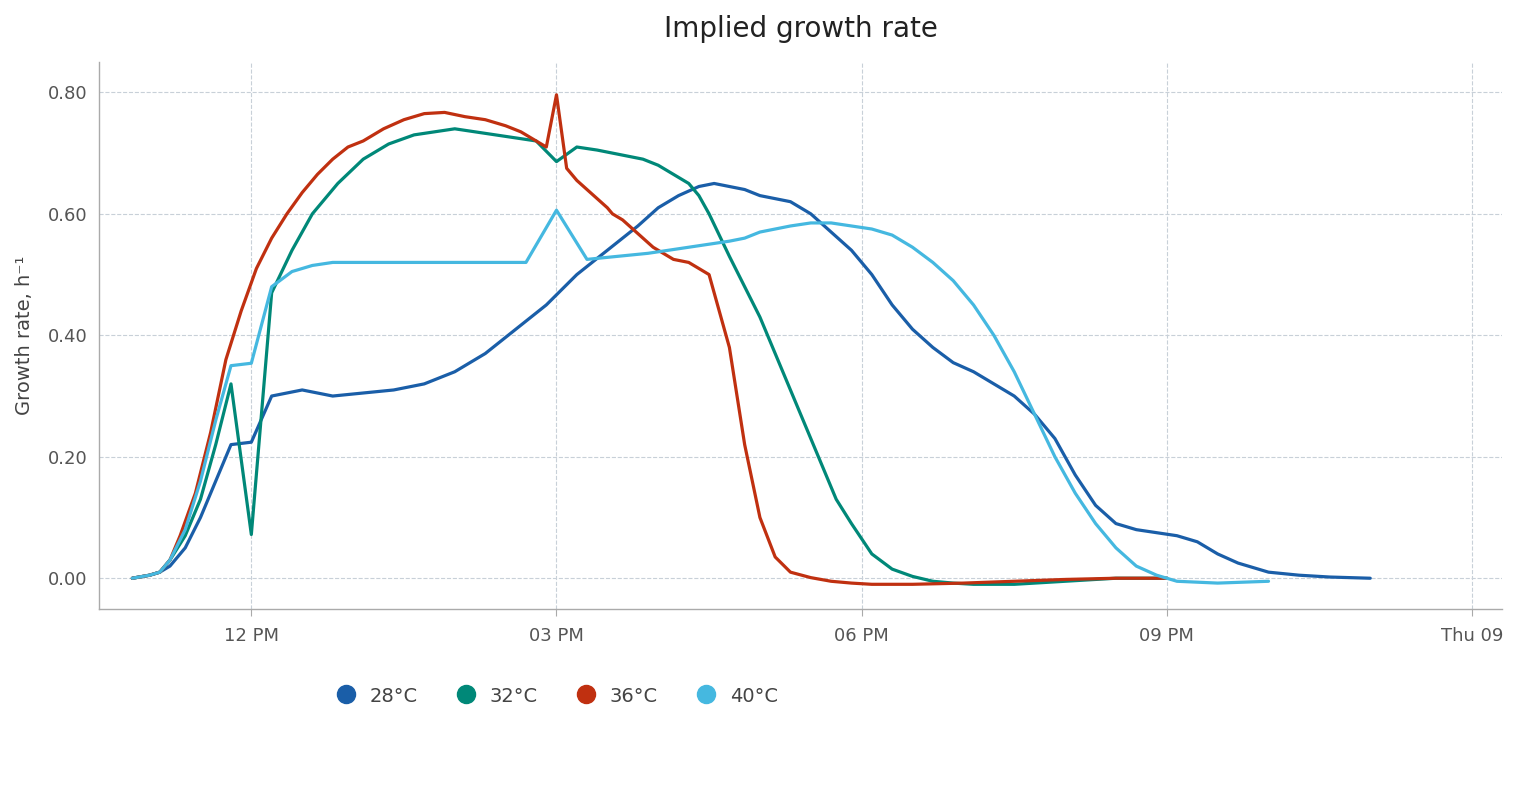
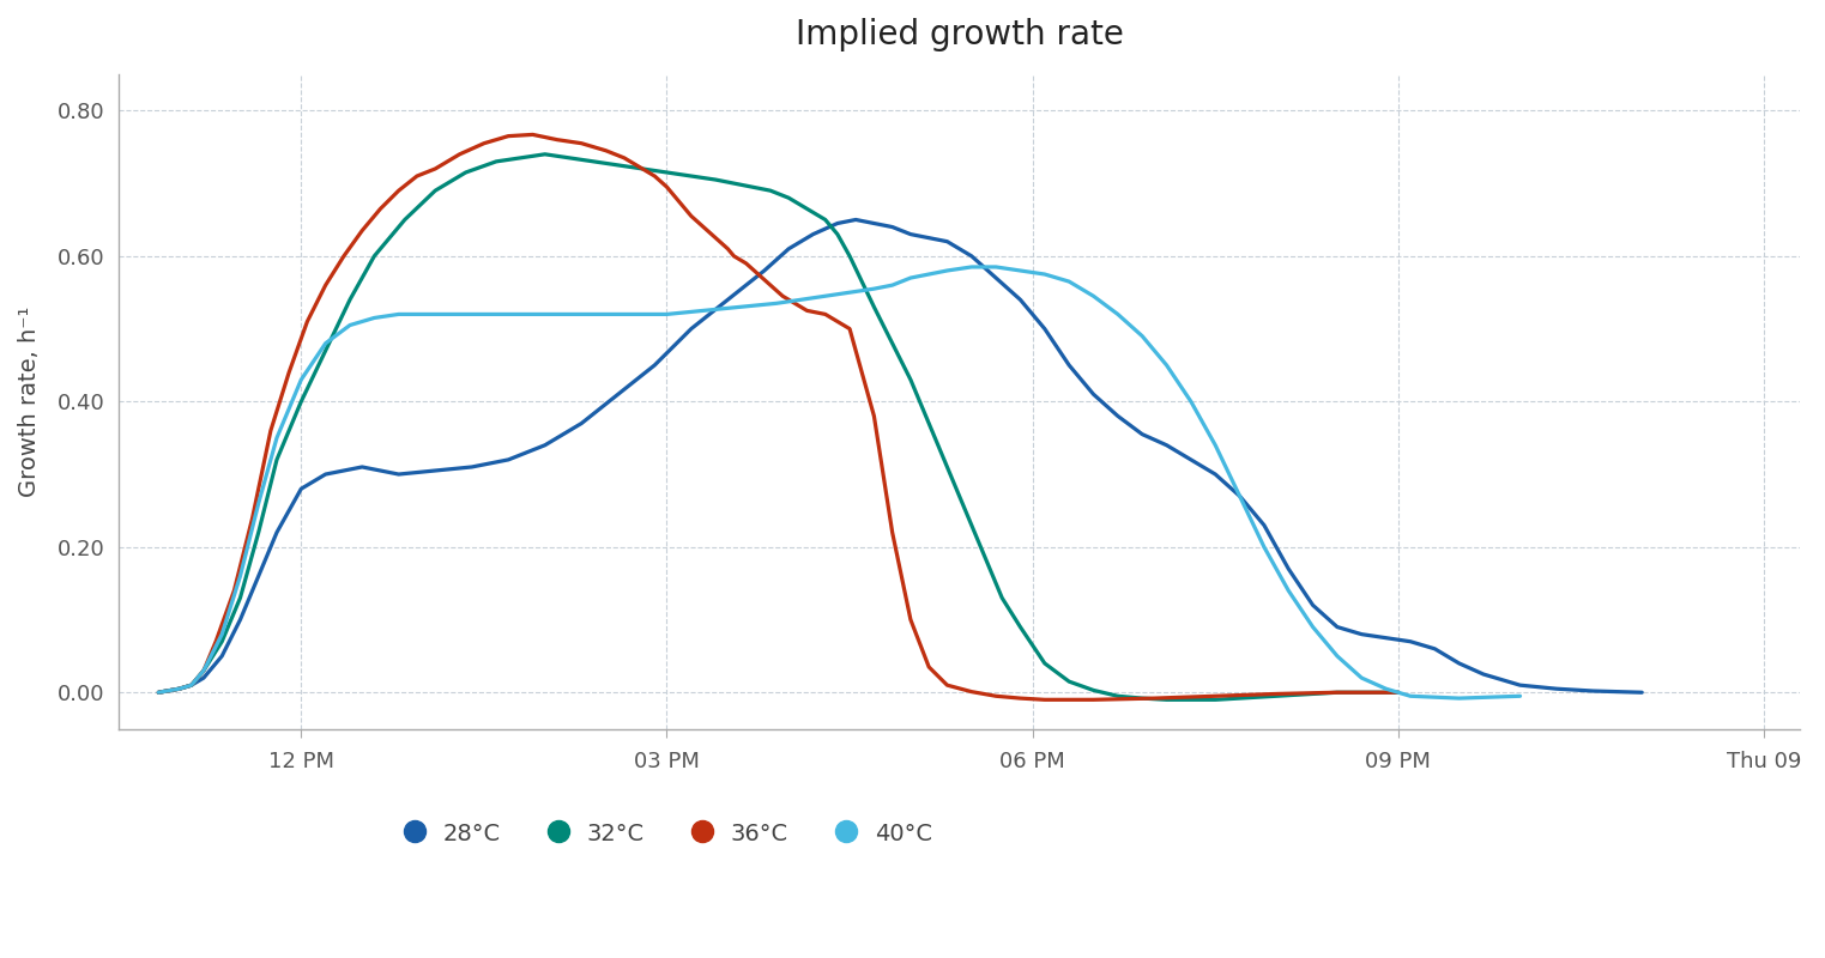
28°C/12 PM: 0.224 -> 0.280
32°C/12 PM: 0.072 -> 0.400
40°C/12 PM: 0.354 -> 0.430
32°C/03 PM: 0.686 -> 0.715
36°C/03 PM: 0.796 -> 0.695
40°C/03 PM: 0.606 -> 0.520
